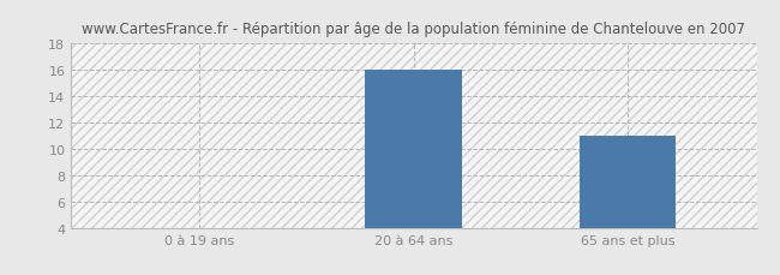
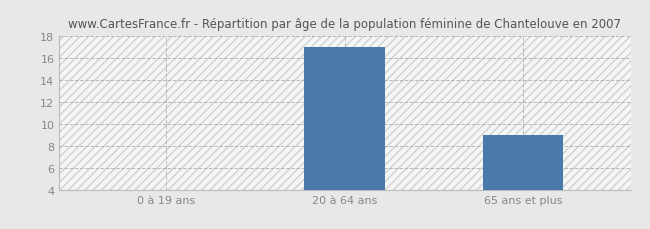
20 à 64 ans: 16 -> 17
65 ans et plus: 11 -> 9
